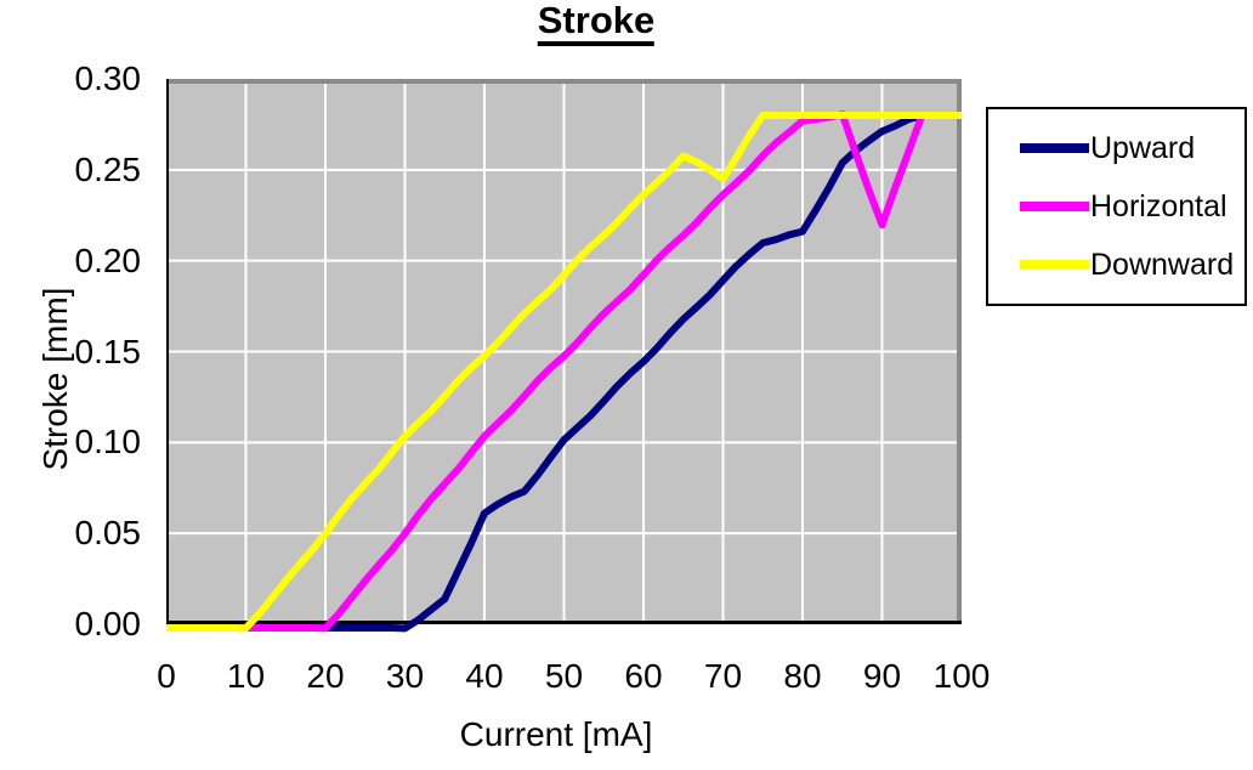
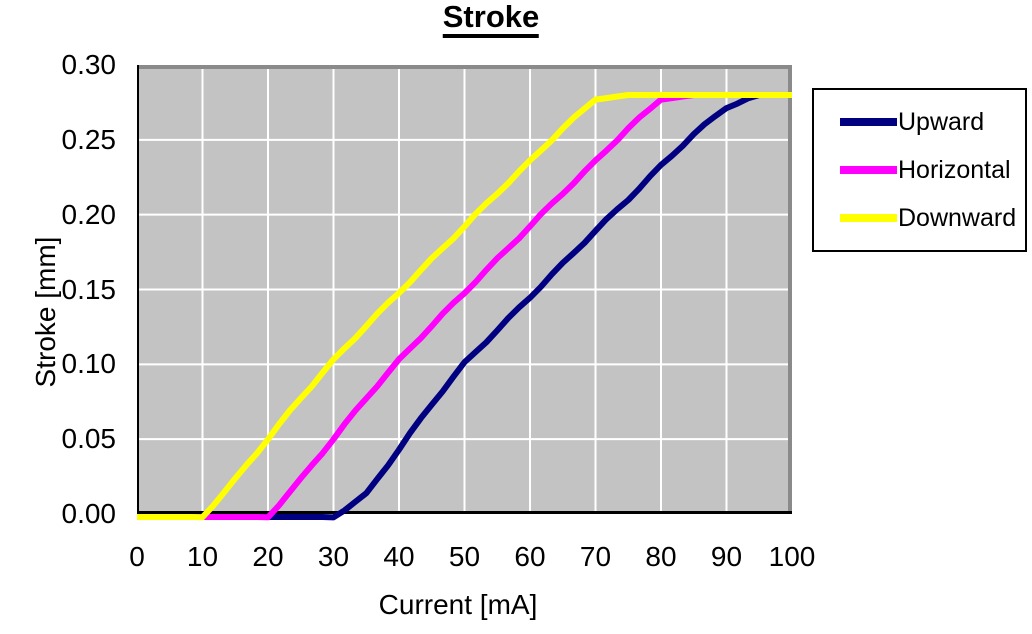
Upward/40: 0.063 -> 0.045
Downward/70: 0.246 -> 0.277
Upward/80: 0.216 -> 0.233
Horizontal/90: 0.220 -> 0.280
